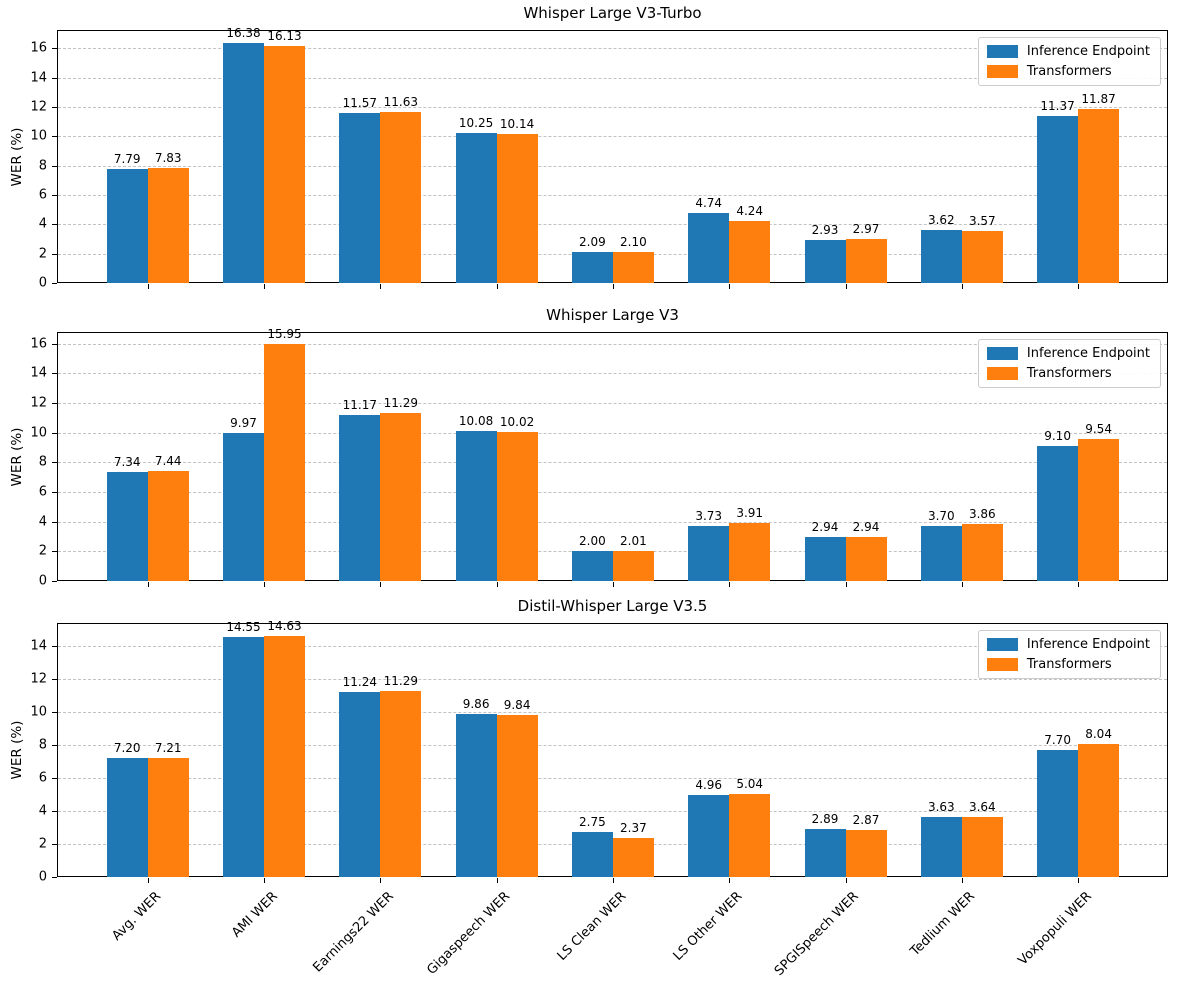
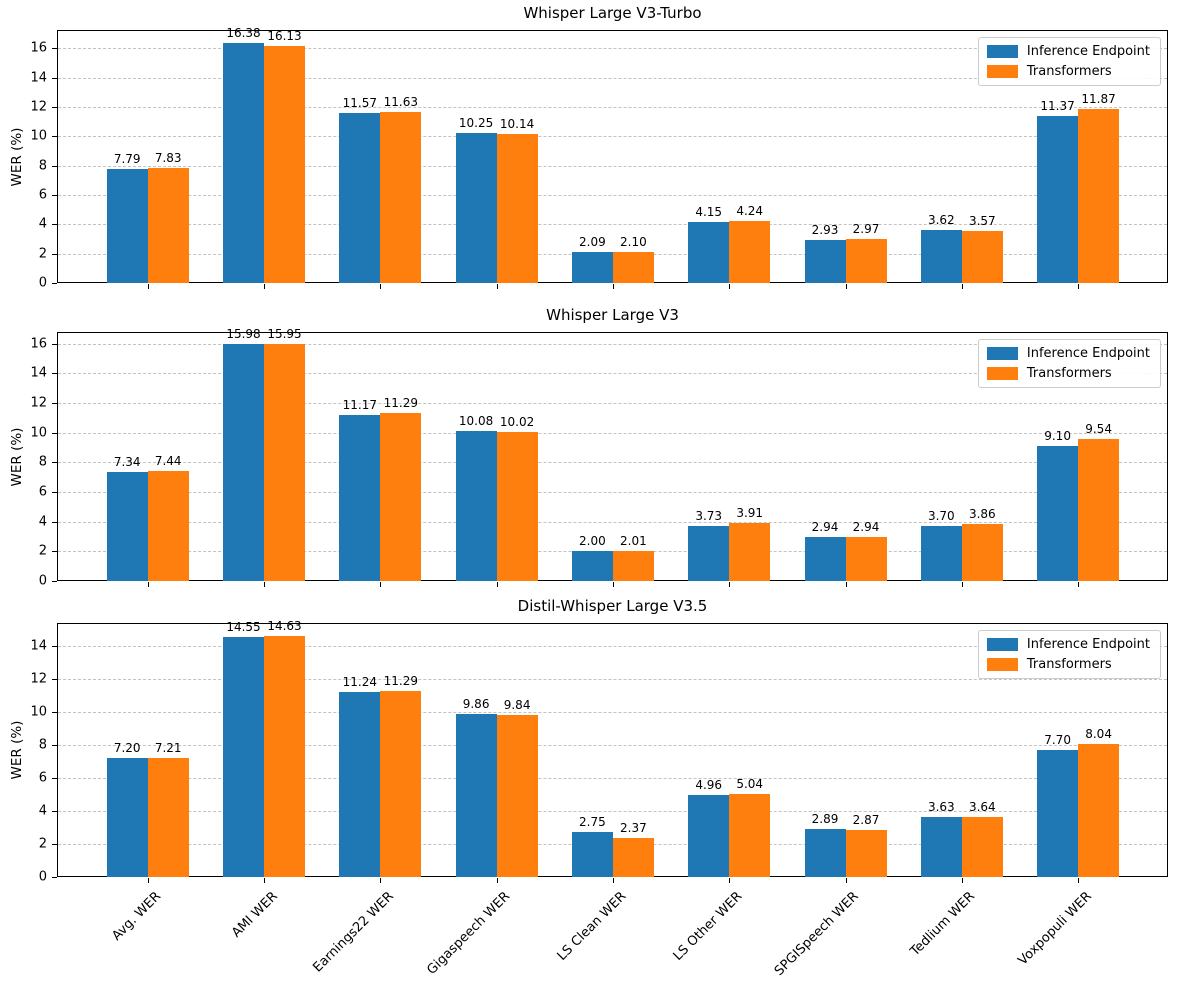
Whisper Large V3-Turbo/Inference Endpoint/LS Other WER: 4.74 -> 4.15
Whisper Large V3/Inference Endpoint/AMI WER: 9.97 -> 15.98
